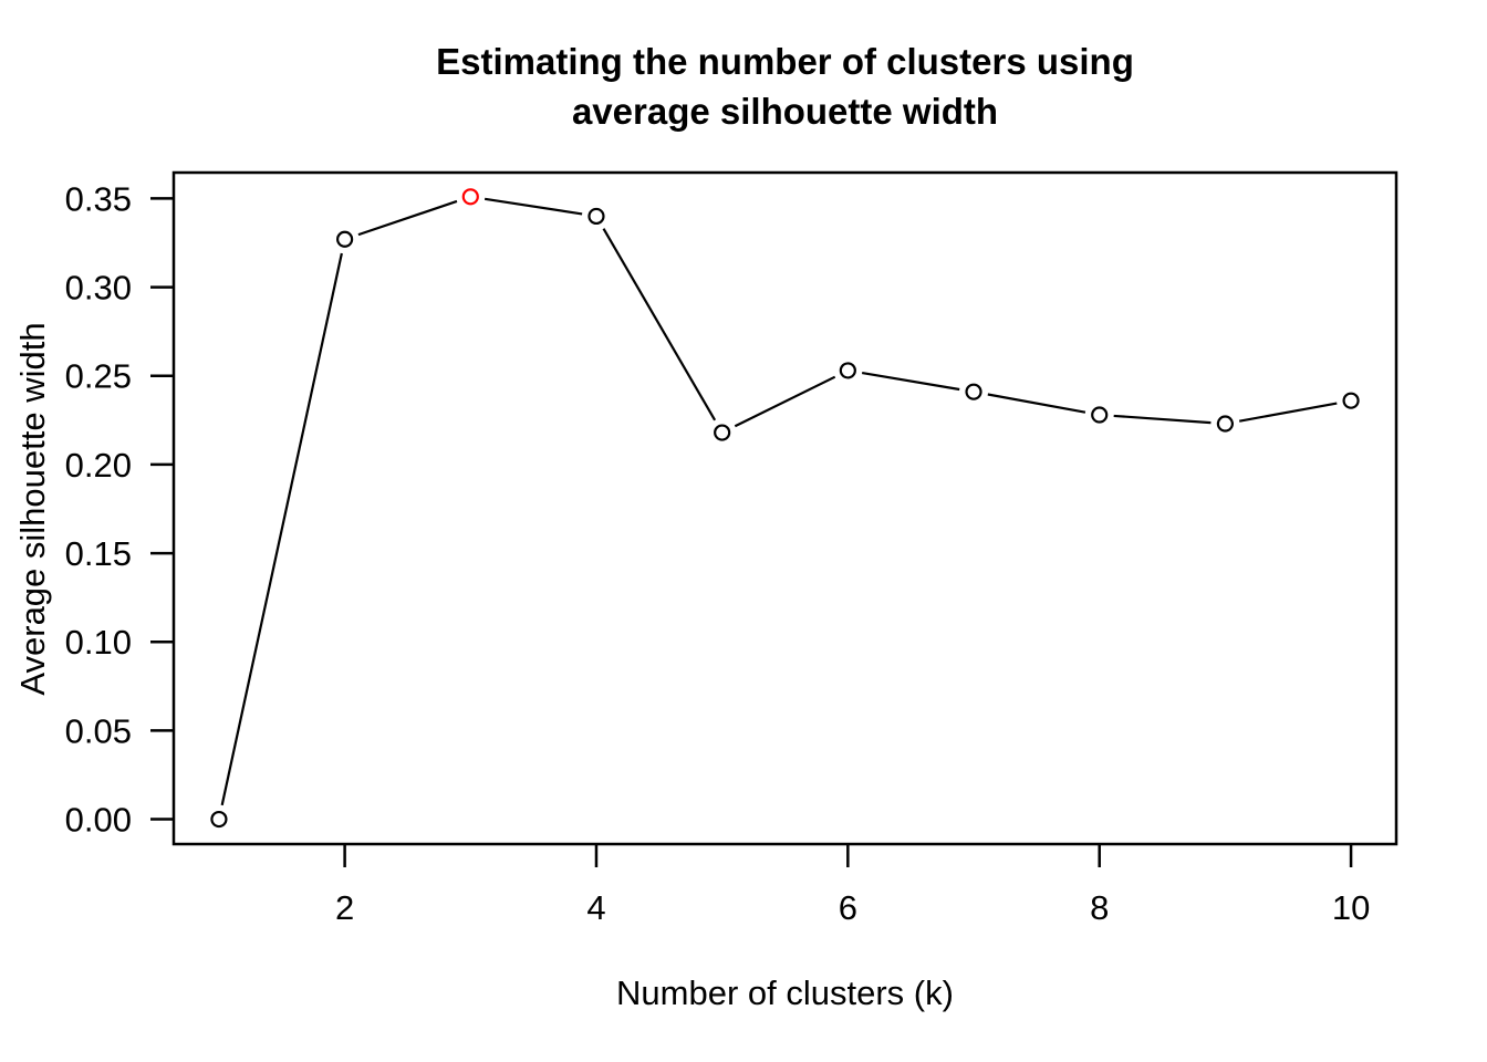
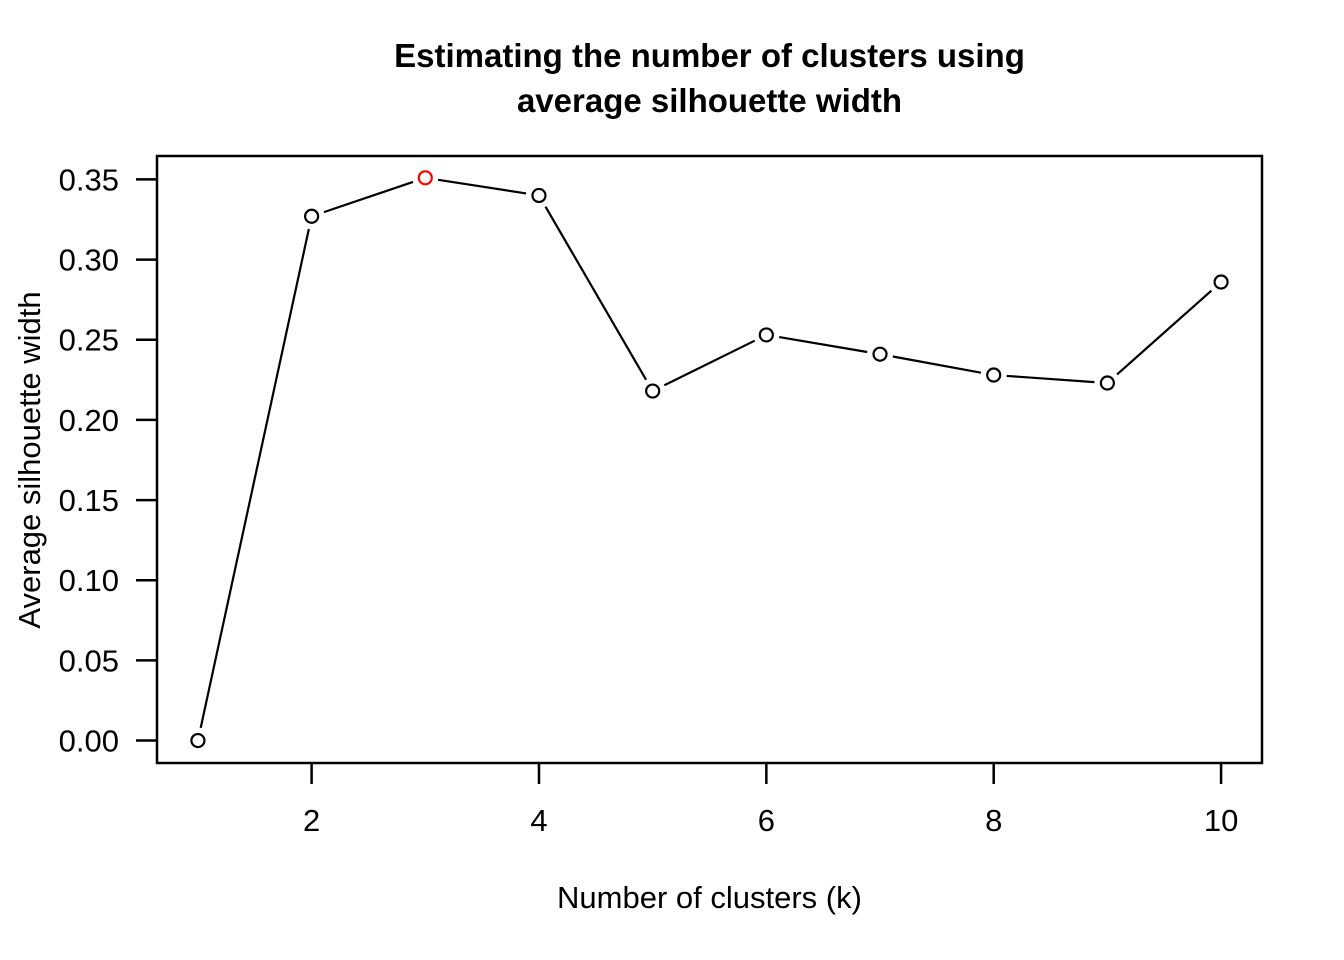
10: 0.236 -> 0.286
